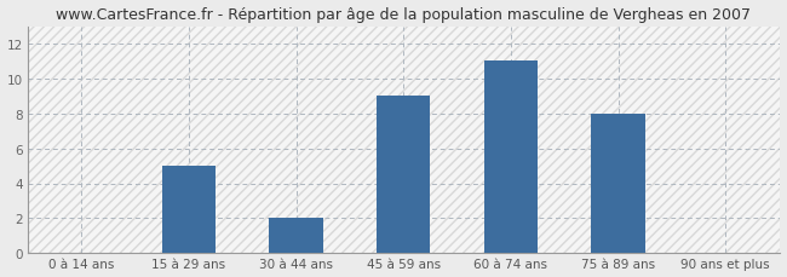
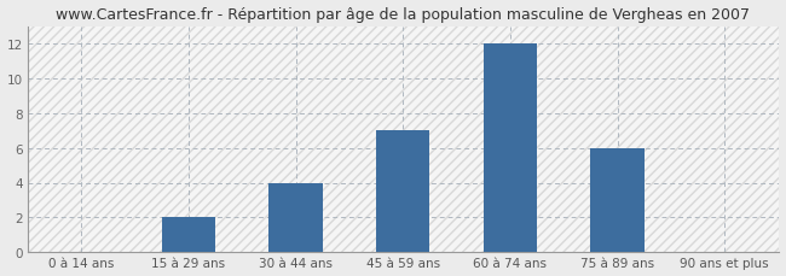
15 à 29 ans: 5 -> 2
30 à 44 ans: 2 -> 4
45 à 59 ans: 9 -> 7
60 à 74 ans: 11 -> 12
75 à 89 ans: 8 -> 6
